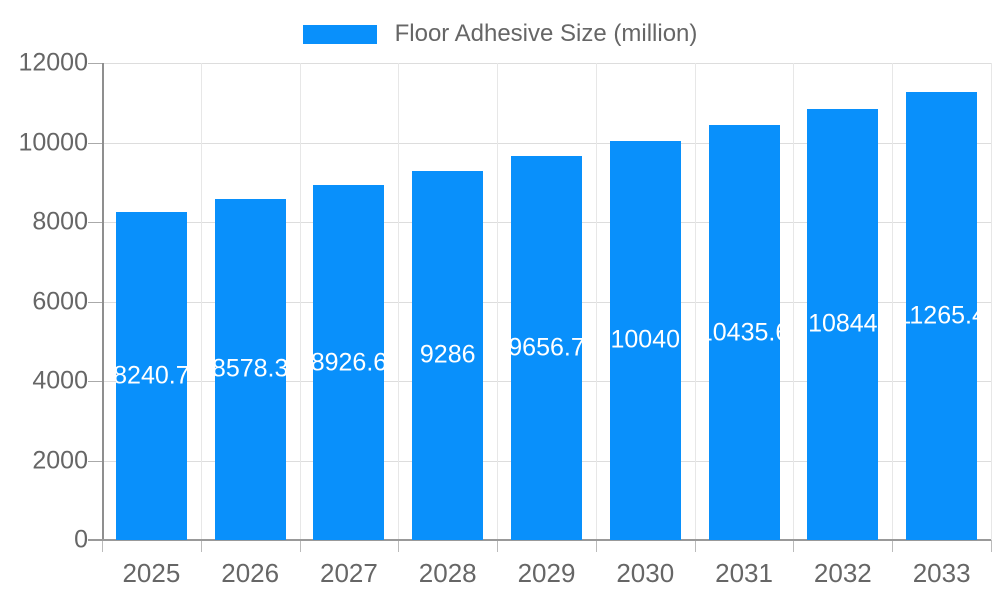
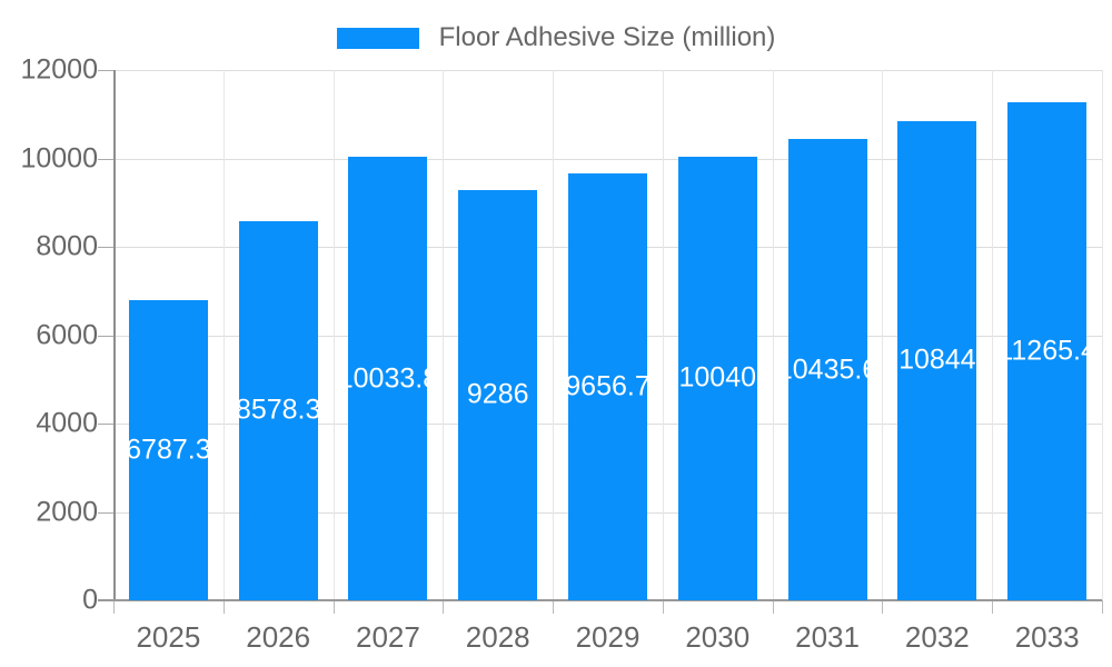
2025: 8240.7 -> 6787.3
2027: 8926.6 -> 10033.8
